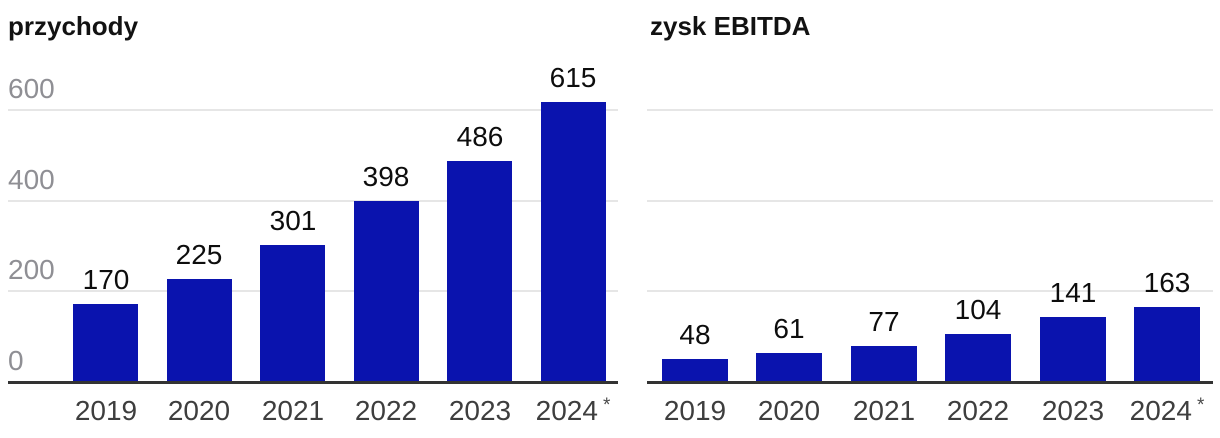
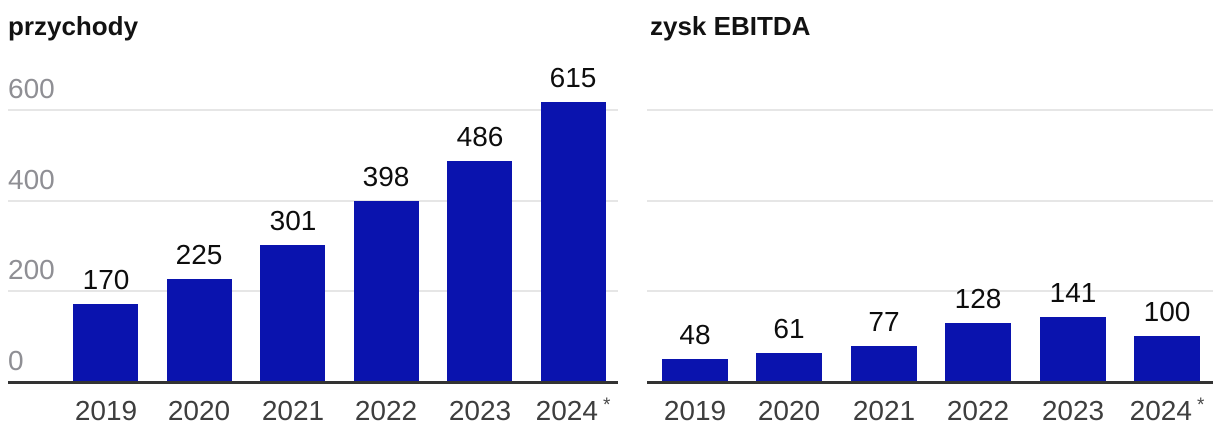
zysk EBITDA/2022: 104 -> 128
zysk EBITDA/2024: 163 -> 100
